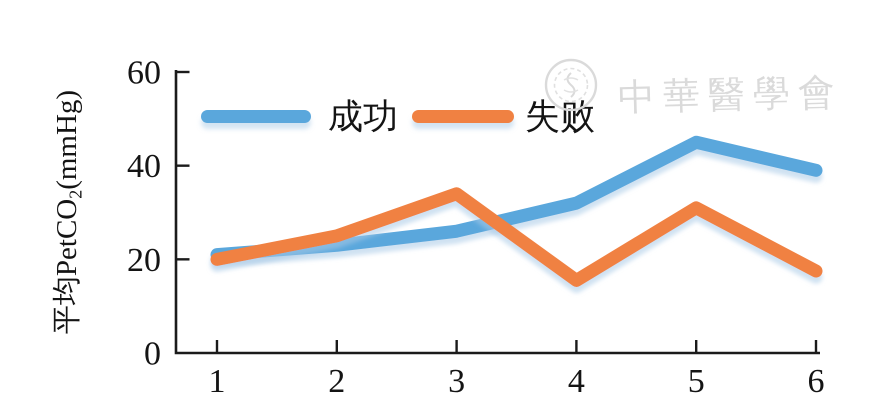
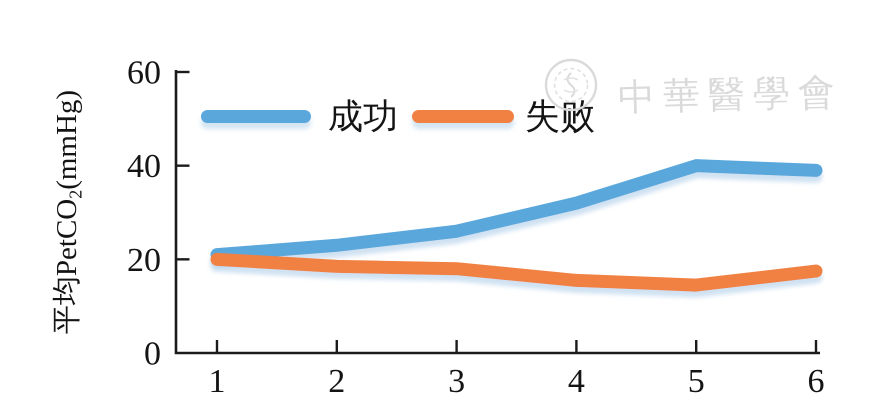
失败/2: 25 -> 18
失败/3: 34 -> 18
成功/5: 45 -> 40
失败/5: 31 -> 14
